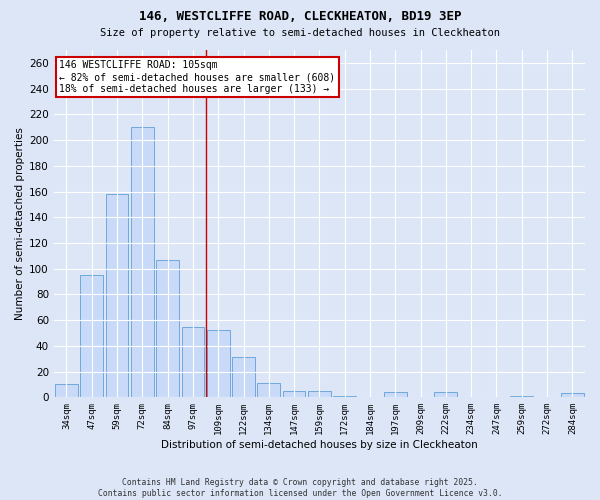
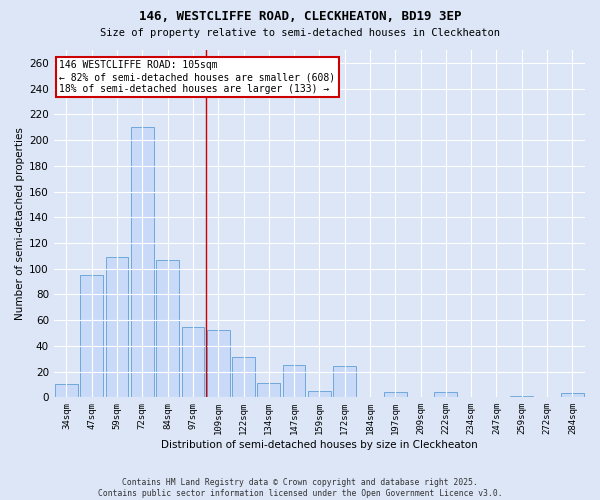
59sqm: 158 -> 109
147sqm: 5 -> 25
172sqm: 1 -> 24
